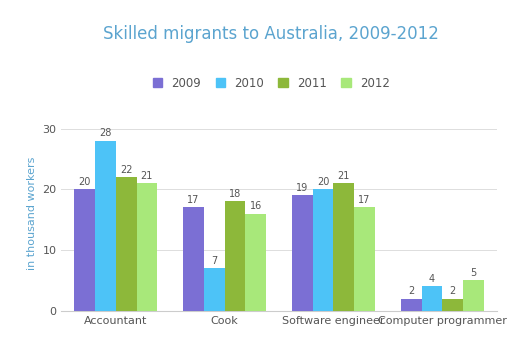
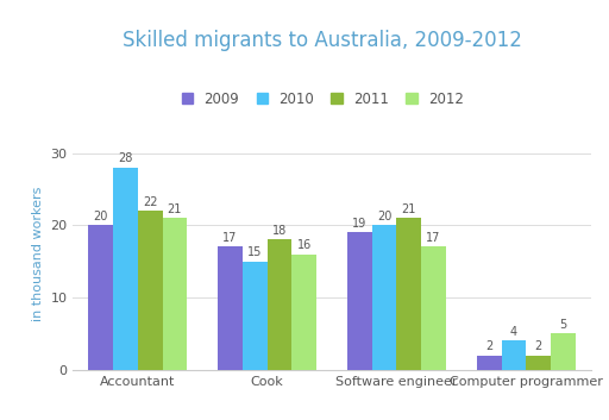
2010/Cook: 7 -> 15
